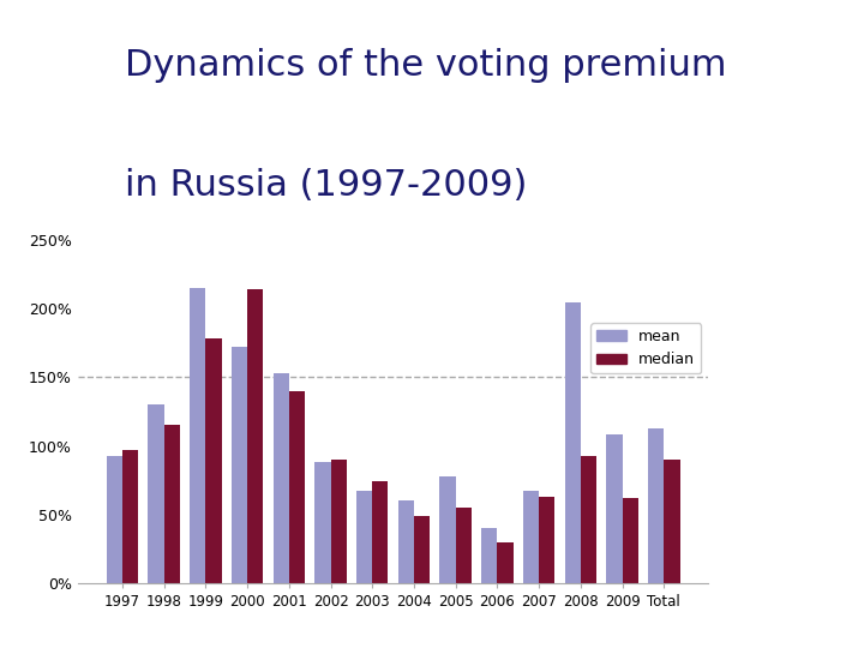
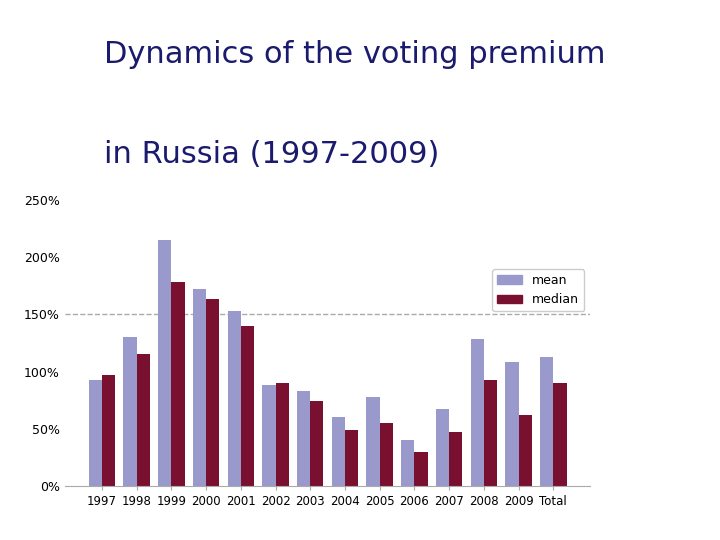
median/2000: 214% -> 163%
mean/2003: 67% -> 83%
median/2007: 63% -> 47%
mean/2008: 204% -> 128%
